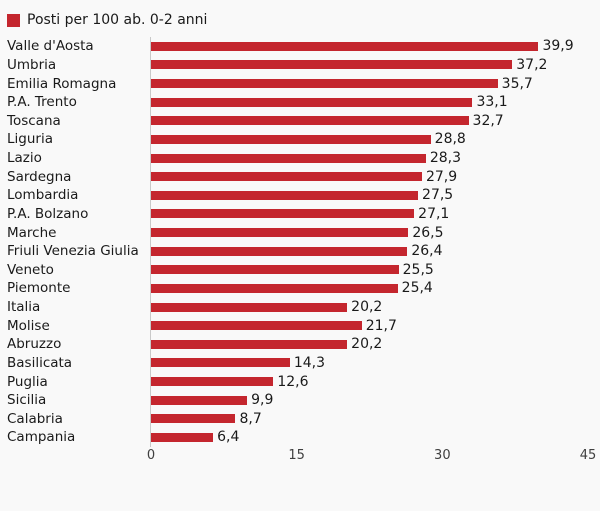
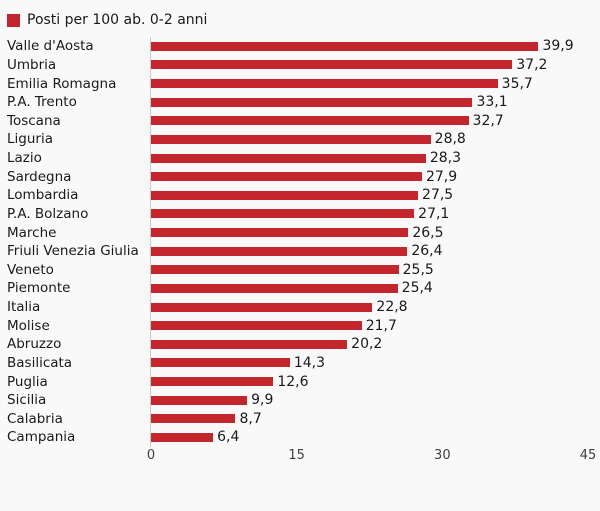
Italia: 20,2 -> 22,8
